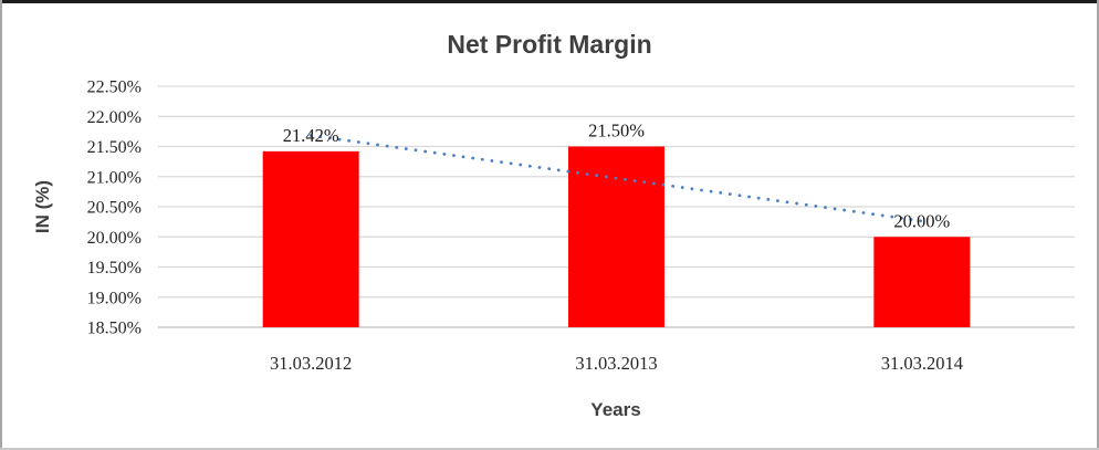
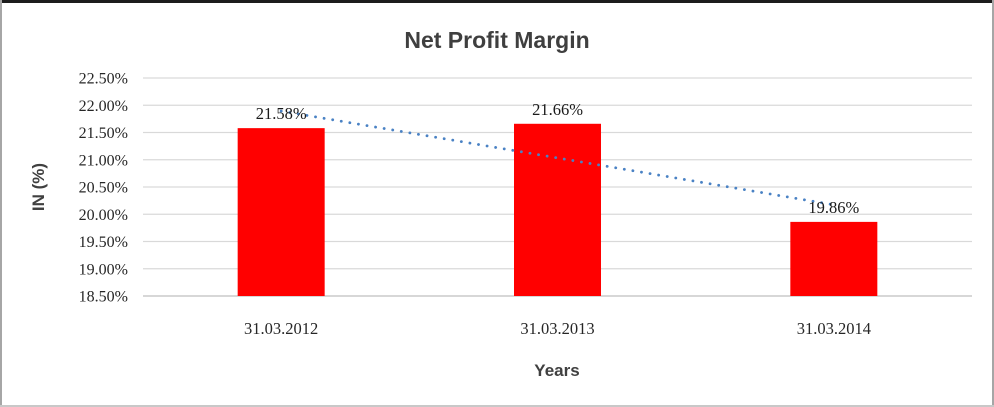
31.03.2012: 21.42% -> 21.58%
31.03.2013: 21.50% -> 21.66%
31.03.2014: 20.00% -> 19.86%
